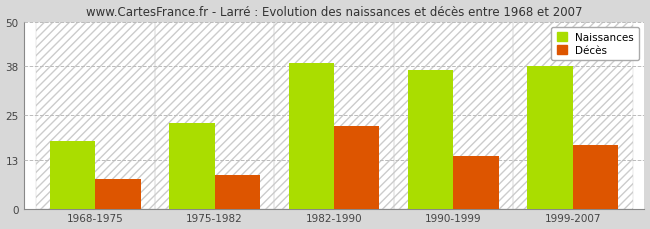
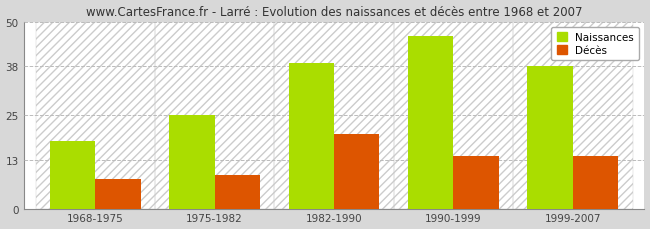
Naissances/1975-1982: 23 -> 25
Décès/1982-1990: 22 -> 20
Naissances/1990-1999: 37 -> 46
Décès/1999-2007: 17 -> 14
